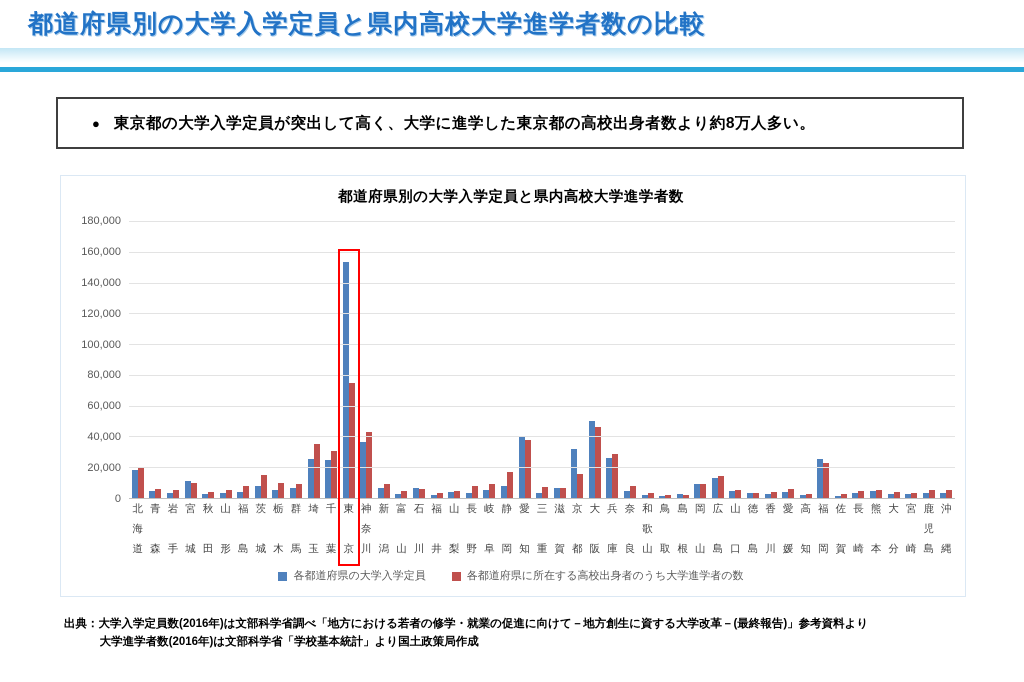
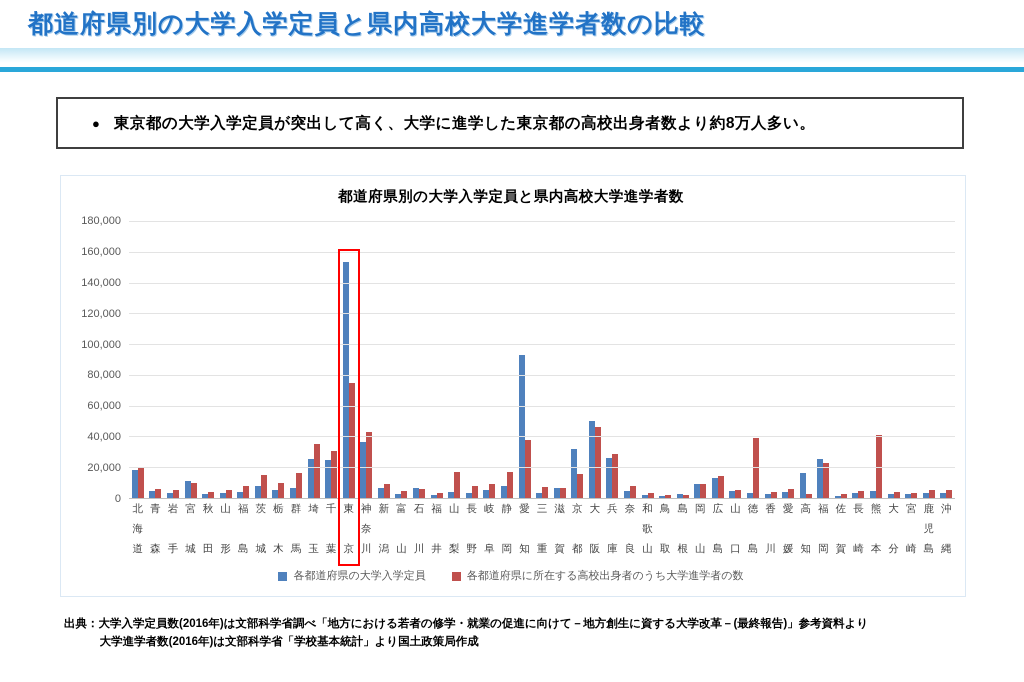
各都道府県に所在する高校出身者のうち大学進学者の数/群馬: 9000 -> 16000
各都道府県に所在する高校出身者のうち大学進学者の数/山梨: 5000 -> 17000
各都道府県の大学入学定員/愛知: 40000 -> 93000
各都道府県に所在する高校出身者のうち大学進学者の数/徳島: 3000 -> 39000
各都道府県の大学入学定員/高知: 2000 -> 16000
各都道府県に所在する高校出身者のうち大学進学者の数/熊本: 5000 -> 41000
